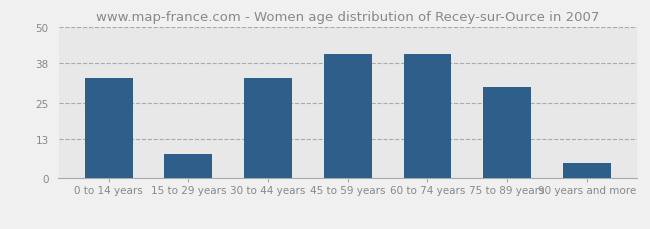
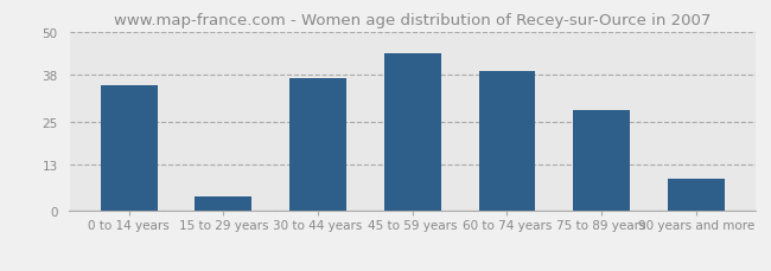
0 to 14 years: 33 -> 35
15 to 29 years: 8 -> 4
30 to 44 years: 33 -> 37
45 to 59 years: 41 -> 44
60 to 74 years: 41 -> 39
75 to 89 years: 30 -> 28
90 years and more: 5 -> 9
